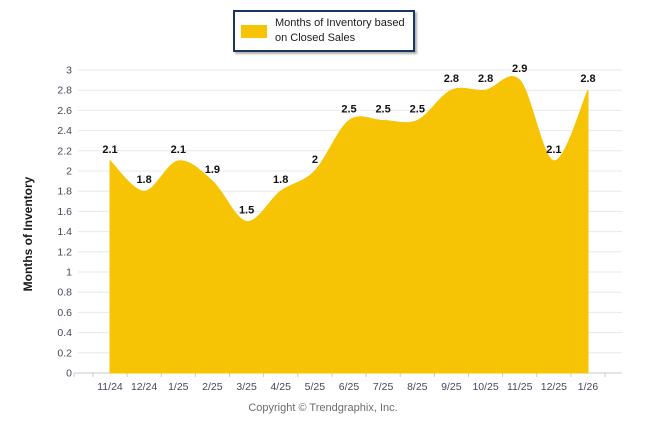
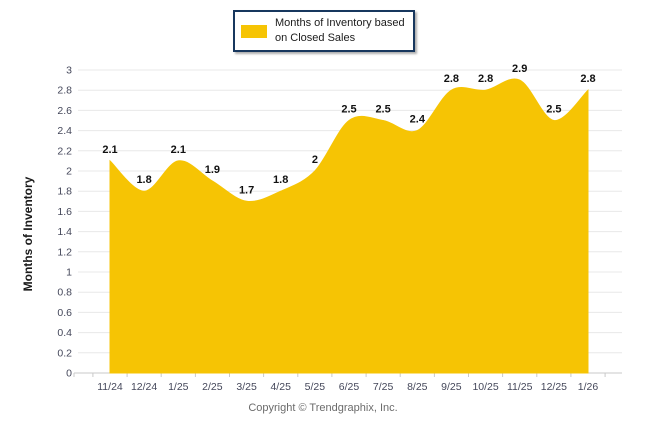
3/25: 1.5 -> 1.7
8/25: 2.5 -> 2.4
12/25: 2.1 -> 2.5
